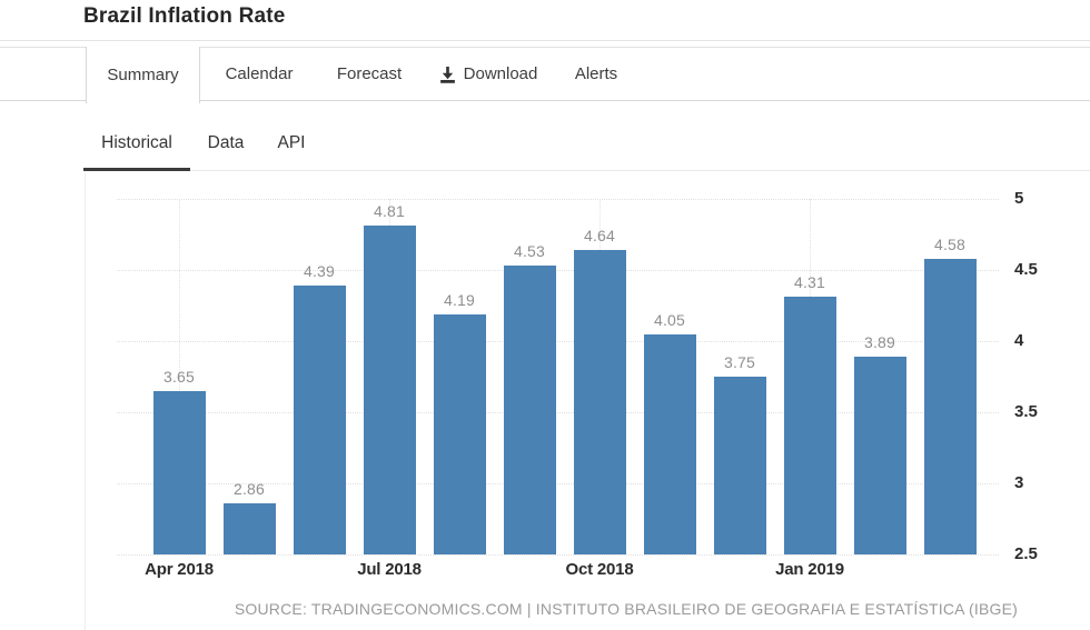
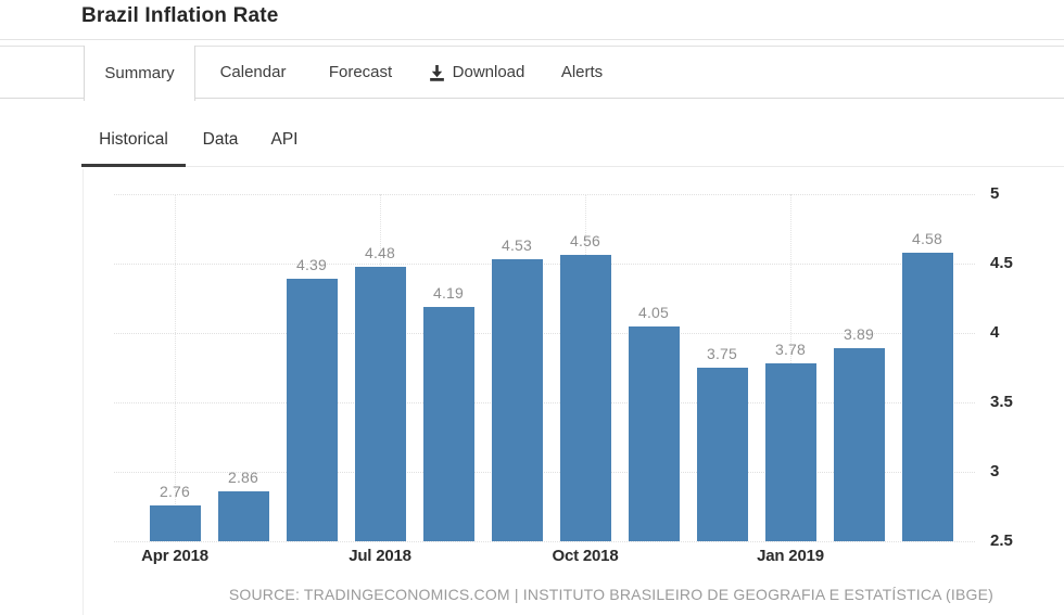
Apr 2018: 3.65 -> 2.76
Jul 2018: 4.81 -> 4.48
Oct 2018: 4.64 -> 4.56
Jan 2019: 4.31 -> 3.78
